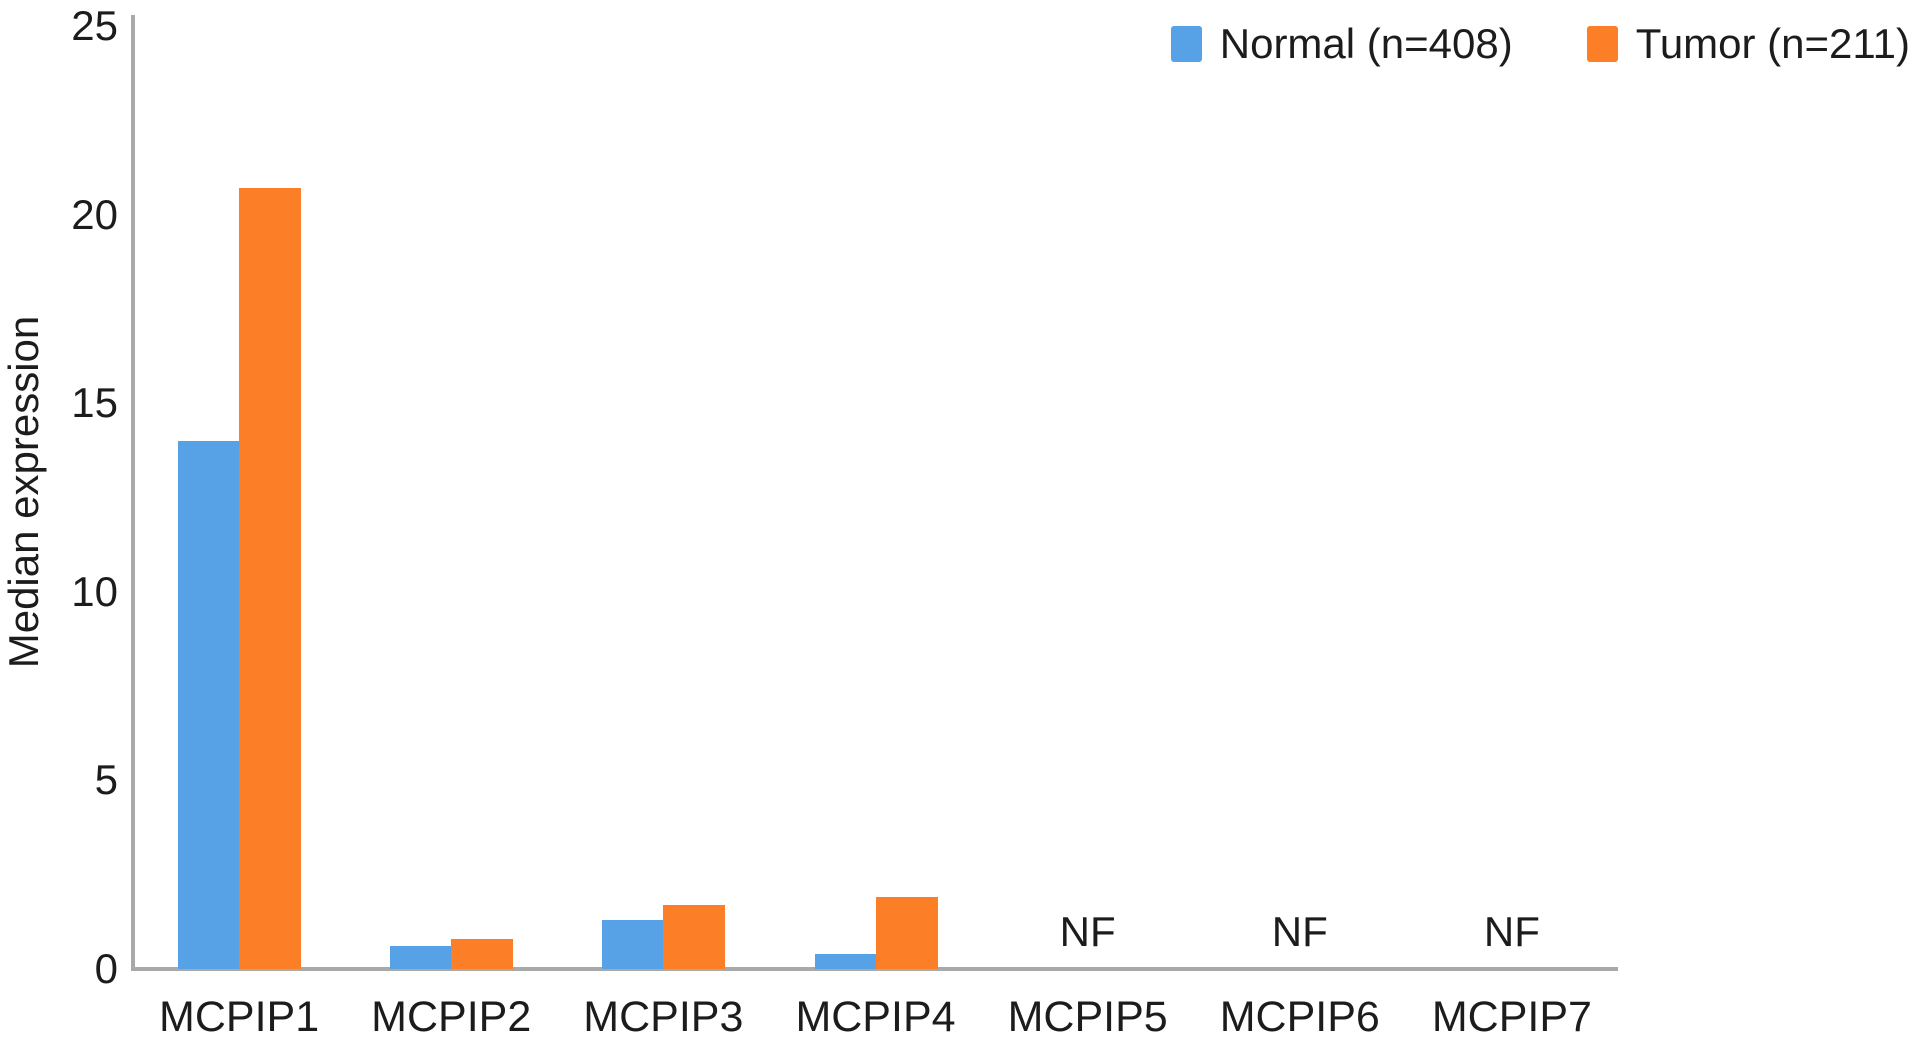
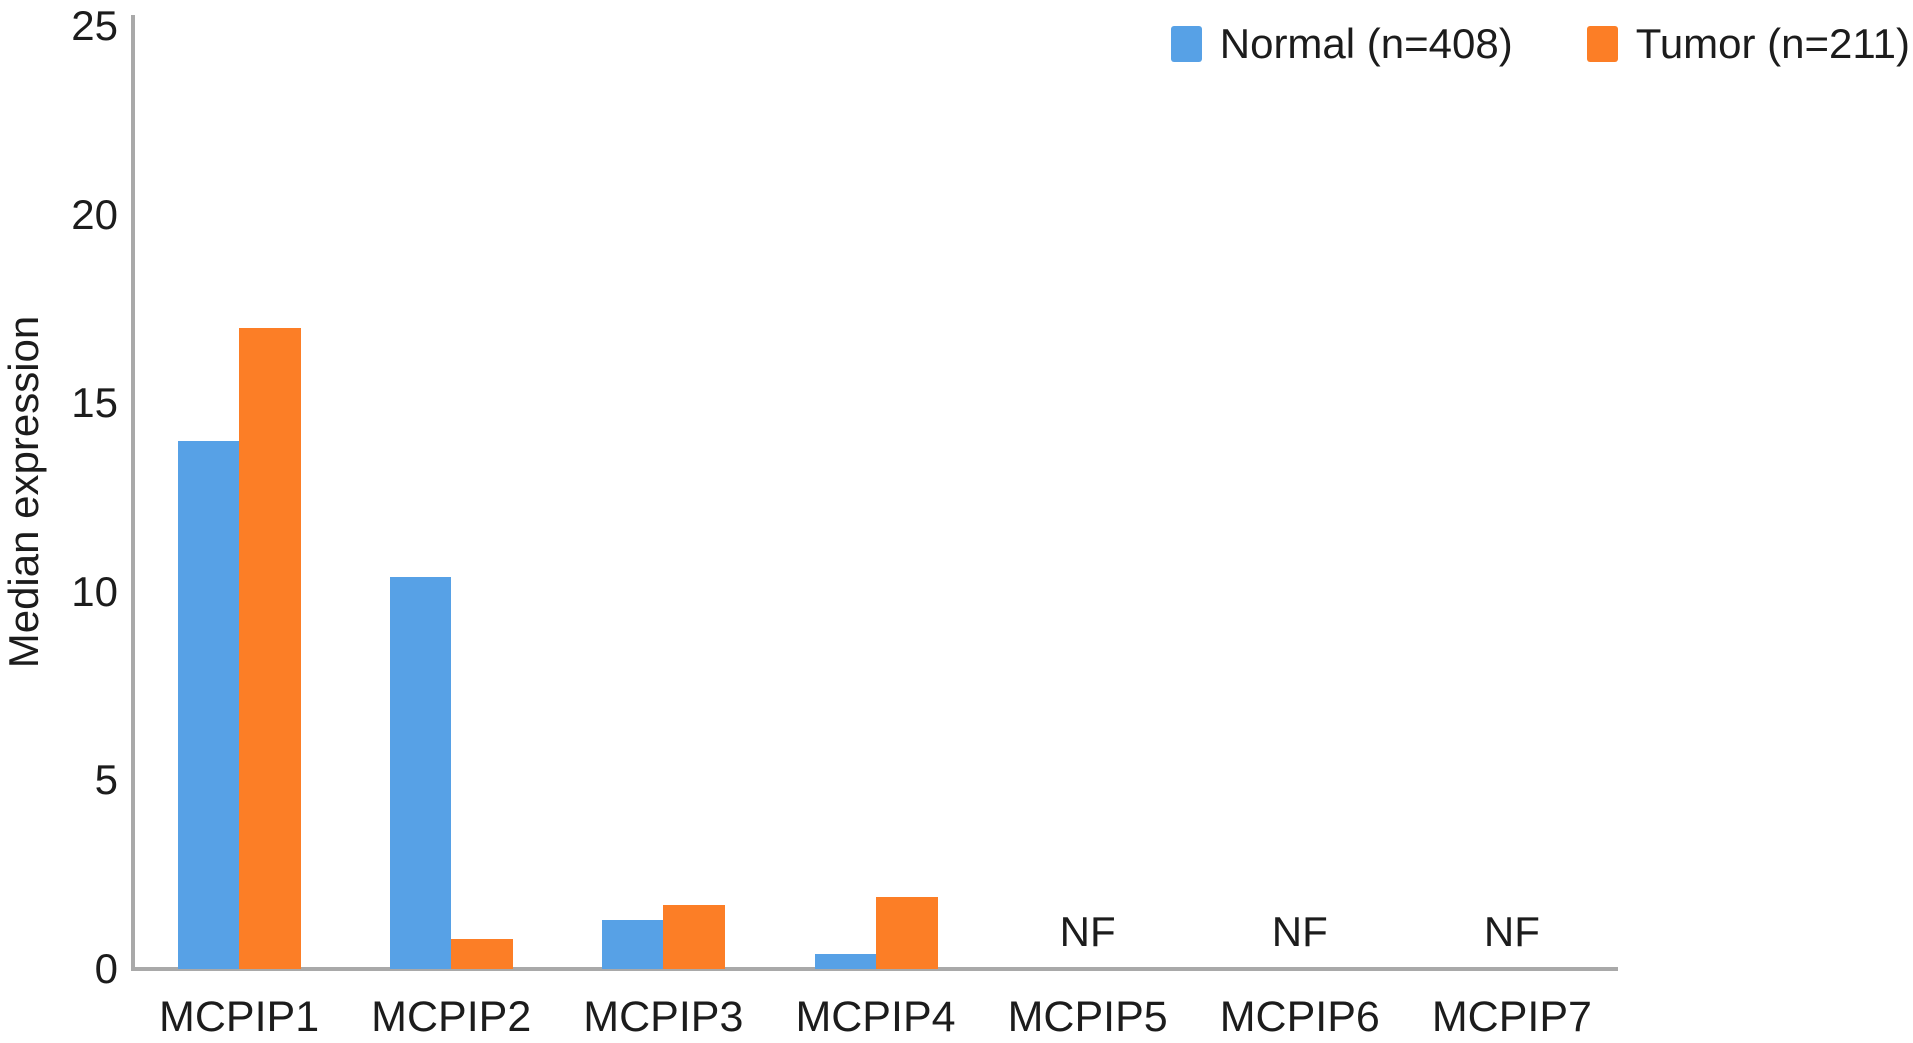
Tumor (n=211)/MCPIP1: 20.7 -> 17.0
Normal (n=408)/MCPIP2: 0.6 -> 10.4
